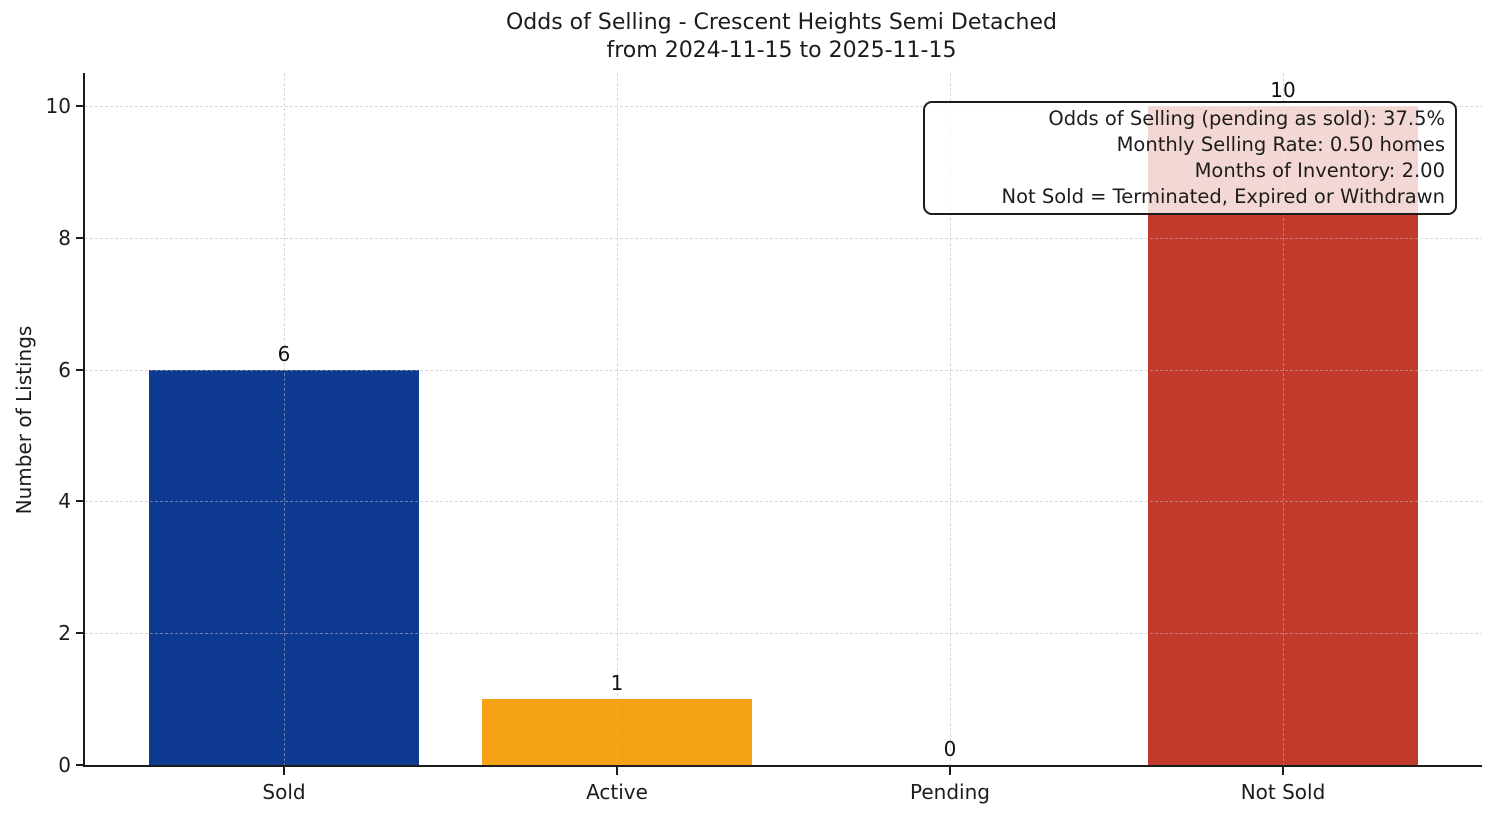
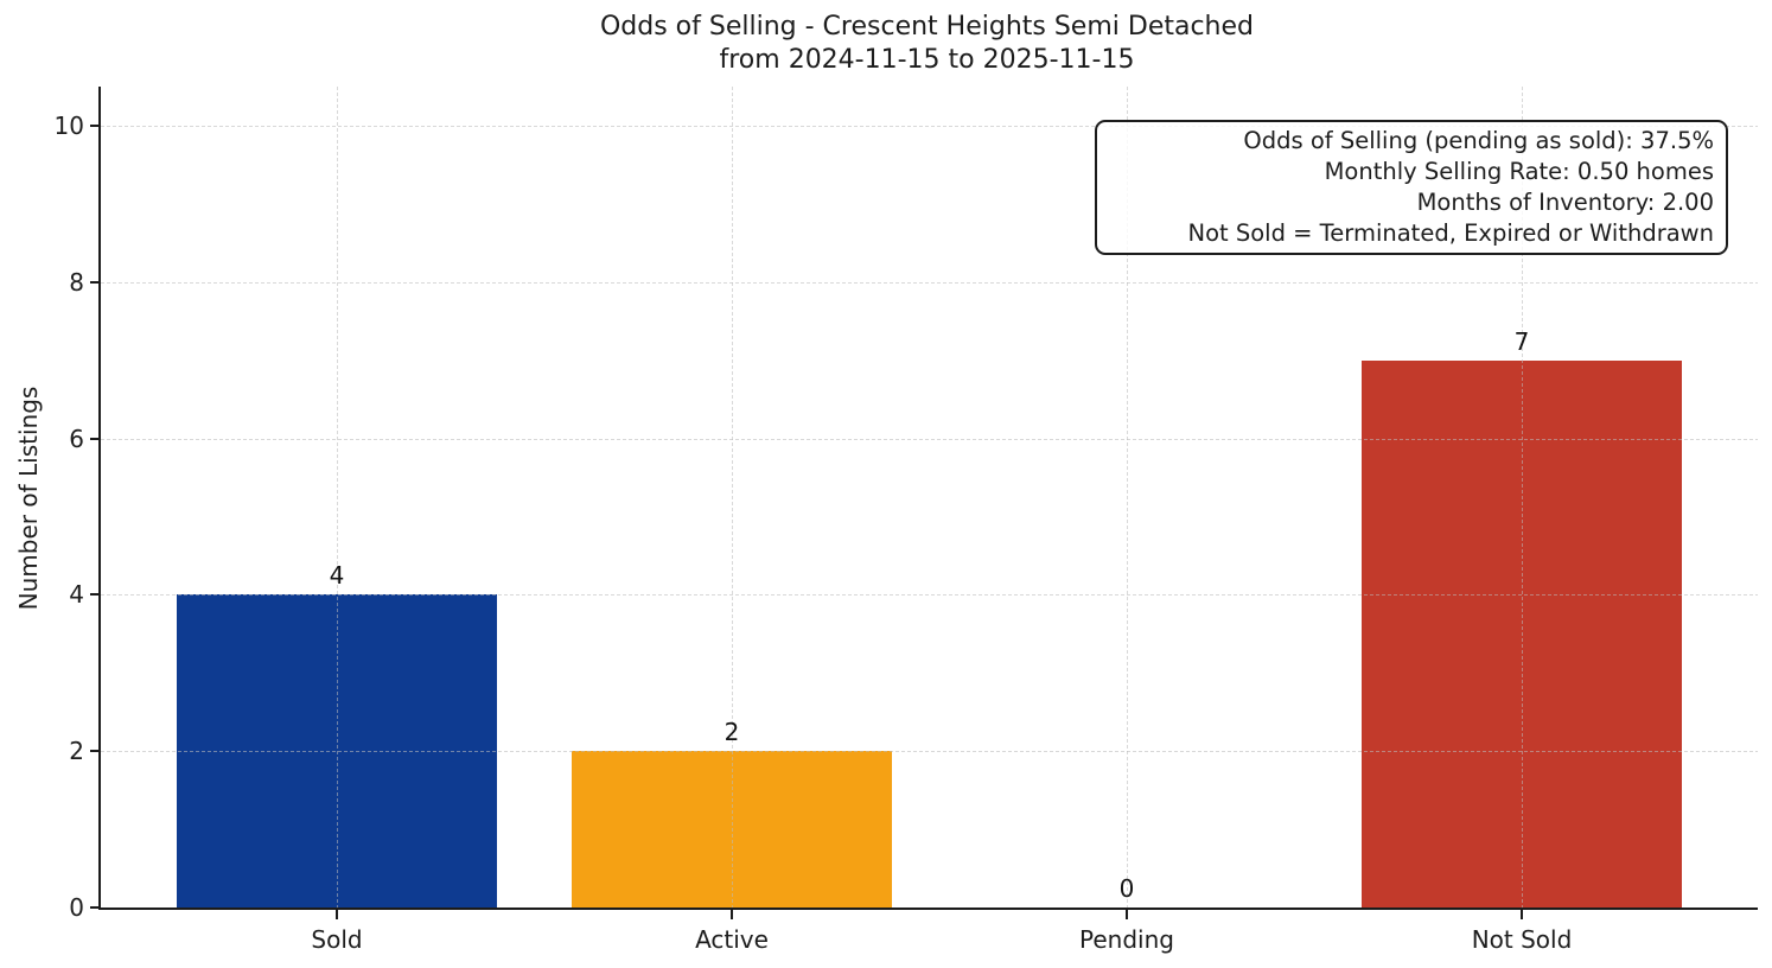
Sold: 6 -> 4
Active: 1 -> 2
Not Sold: 10 -> 7
